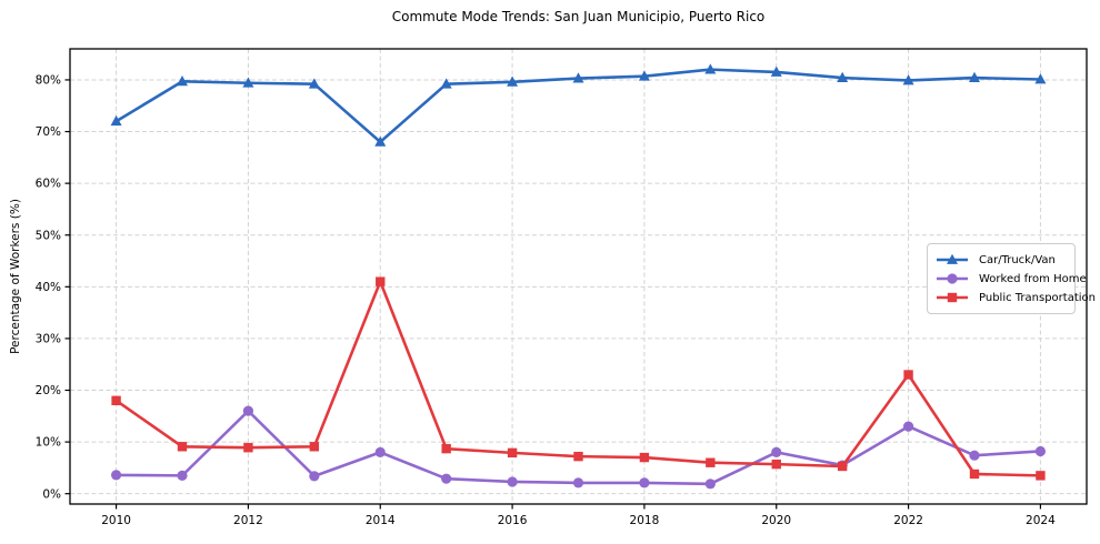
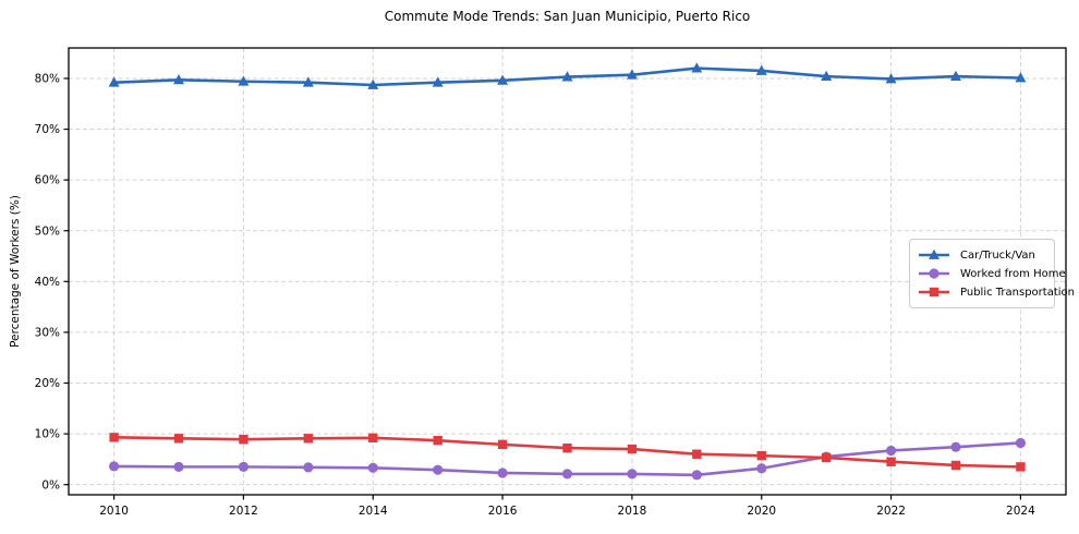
Car/Truck/Van/2010: 72% -> 79%
Public Transportation/2010: 18% -> 9%
Worked from Home/2012: 16% -> 4%
Car/Truck/Van/2014: 68% -> 79%
Worked from Home/2014: 8% -> 3%
Public Transportation/2014: 41% -> 9%
Worked from Home/2020: 8% -> 3%
Worked from Home/2022: 13% -> 7%
Public Transportation/2022: 23% -> 4%
